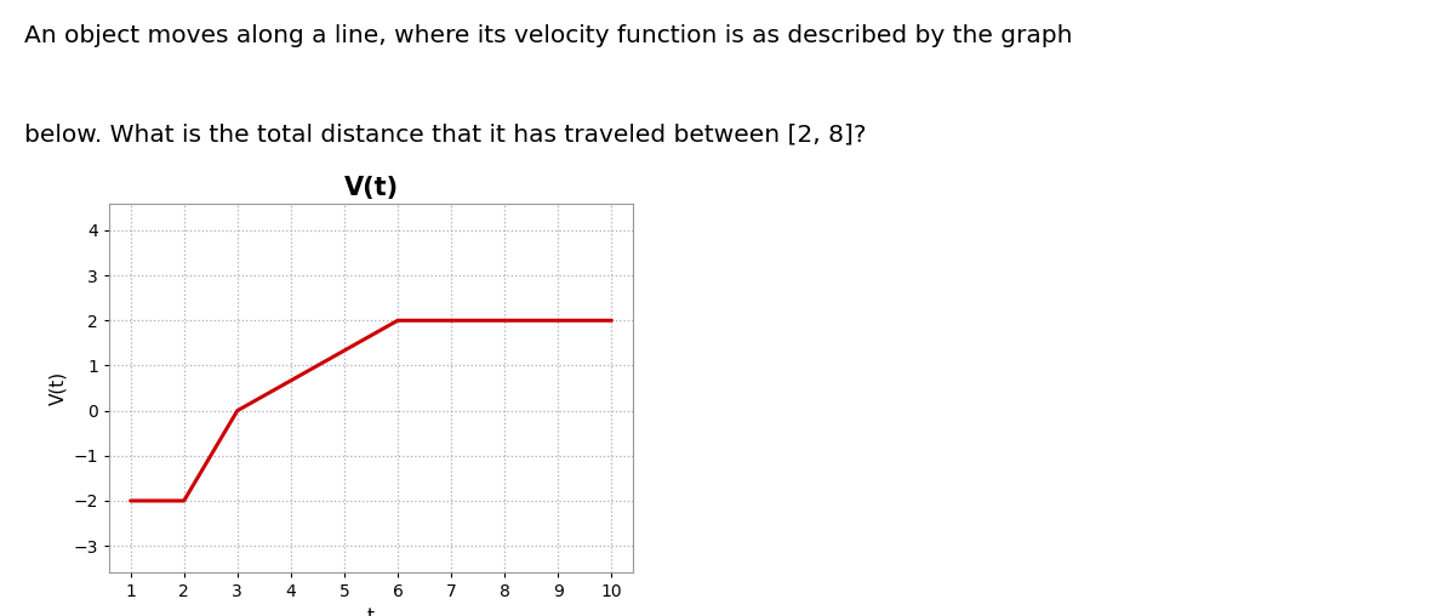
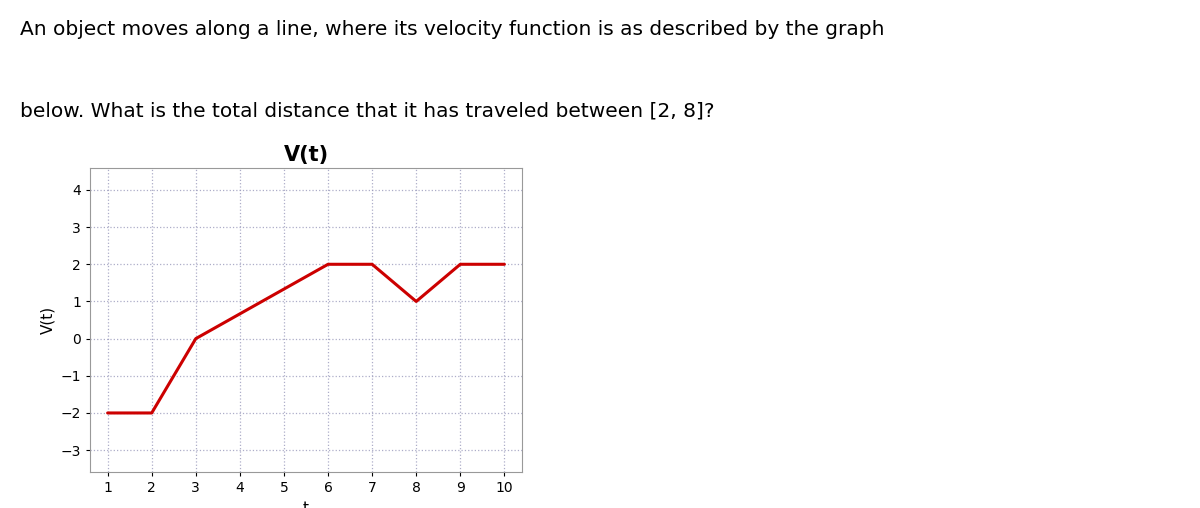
8: 2 -> 1
